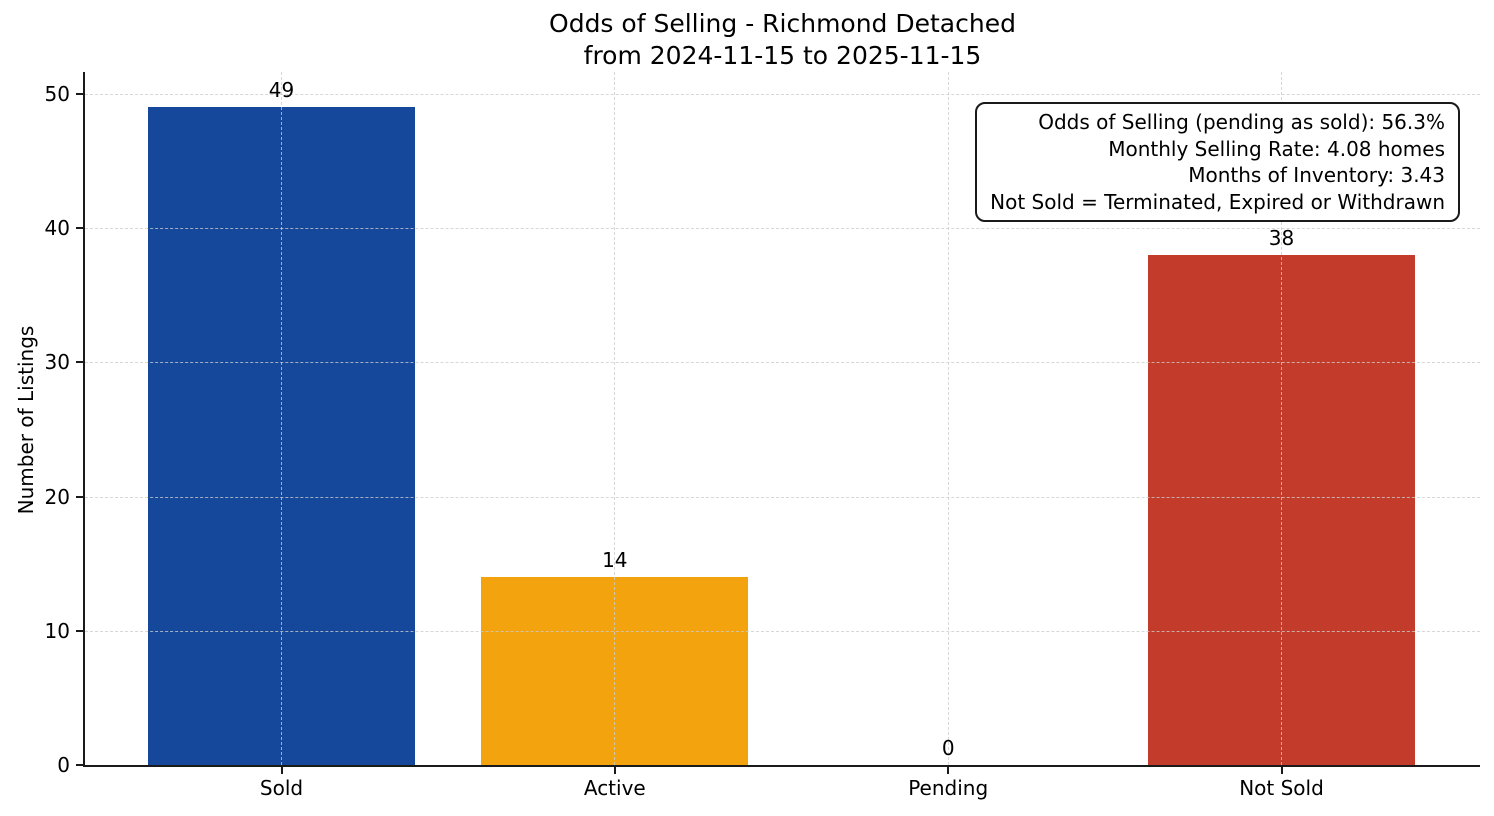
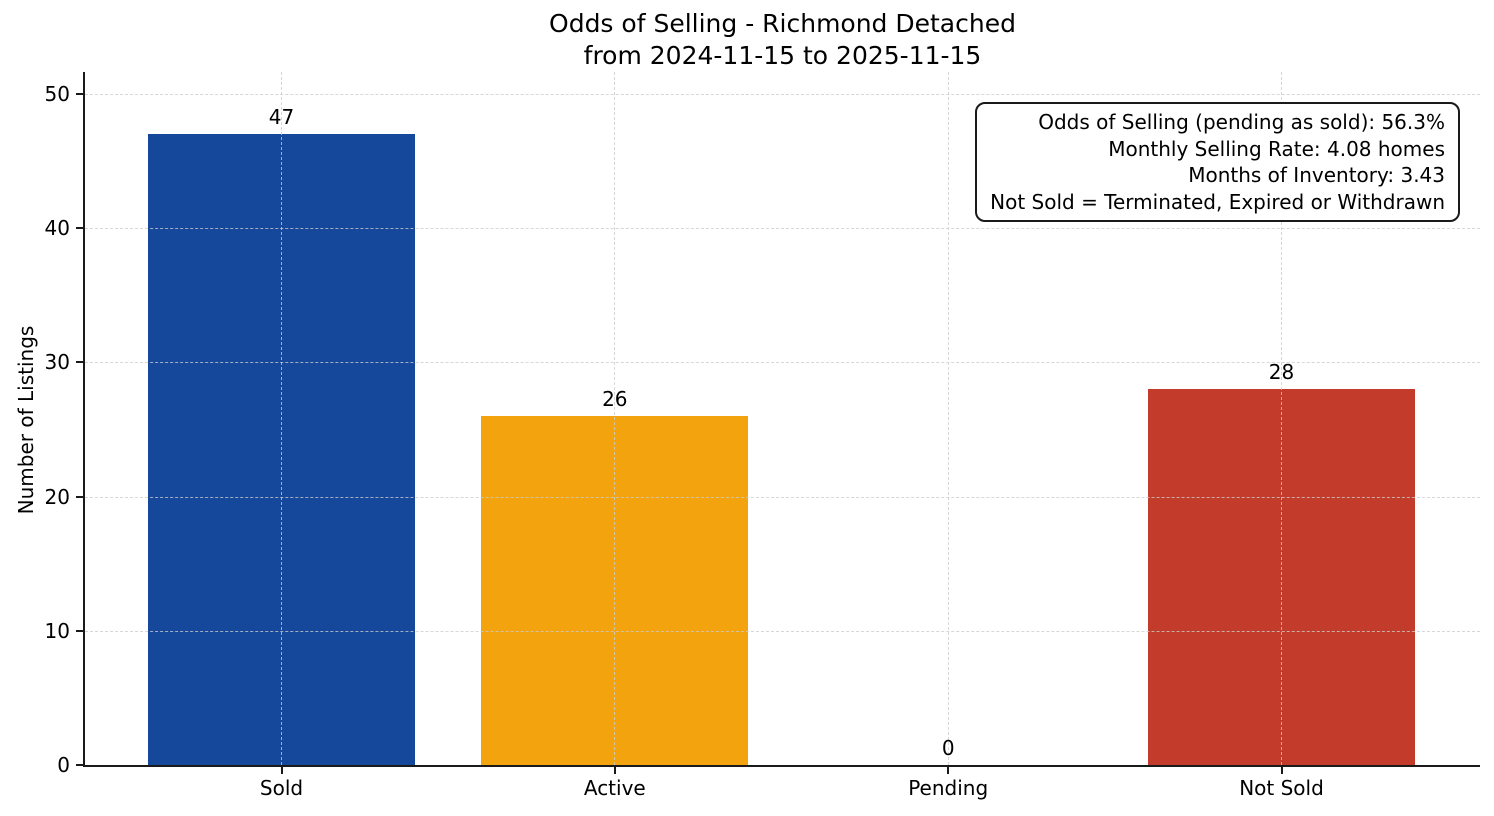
Sold: 49 -> 47
Active: 14 -> 26
Not Sold: 38 -> 28
